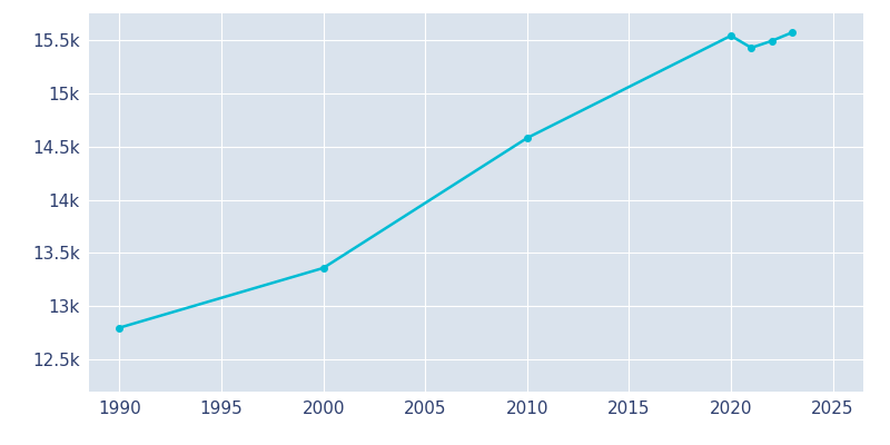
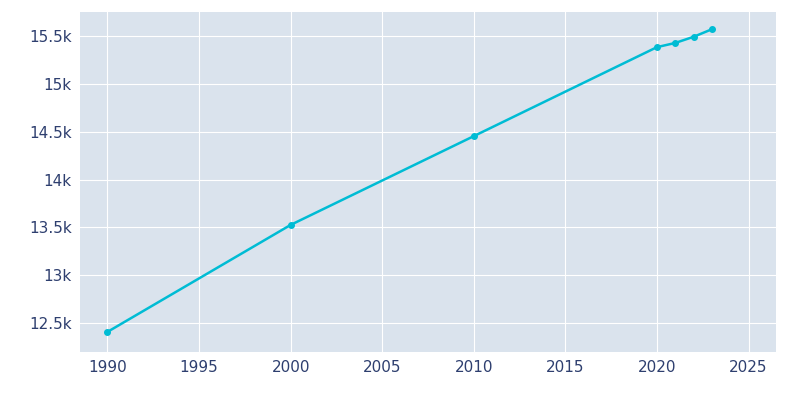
1990: 12.80k -> 12.41k
2000: 13.36k -> 13.53k
2010: 14.58k -> 14.45k
2020: 15.54k -> 15.38k
